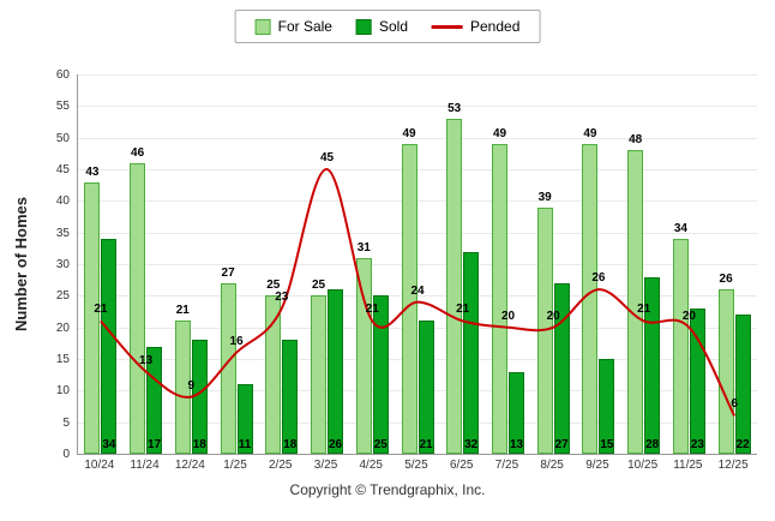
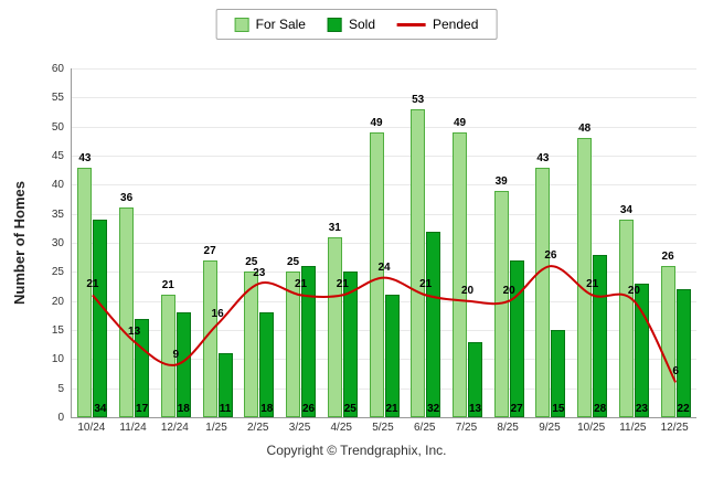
For Sale/11/24: 46 -> 36
Pended/3/25: 45 -> 21
For Sale/9/25: 49 -> 43
